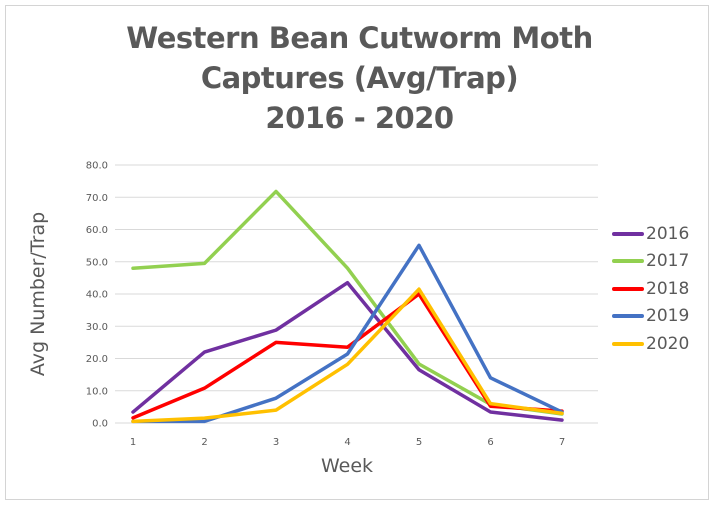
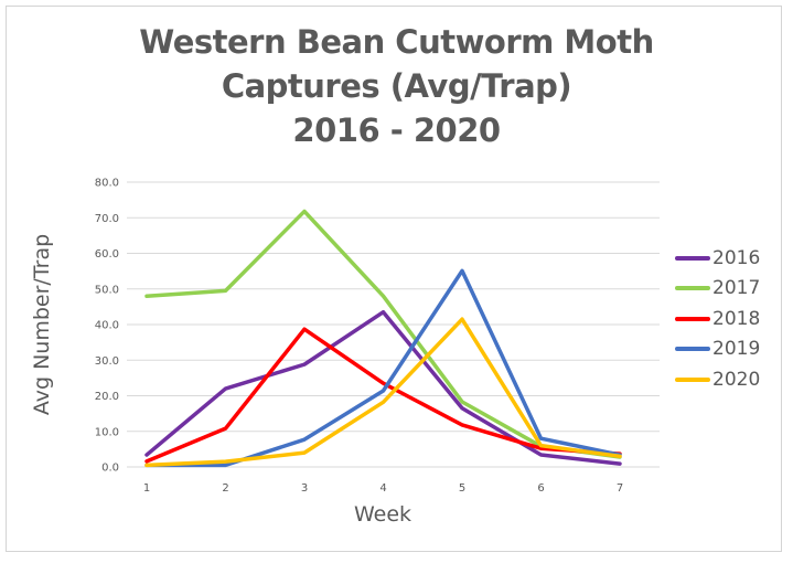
2018/3: 25 -> 39
2018/5: 40 -> 12
2019/6: 14 -> 8
